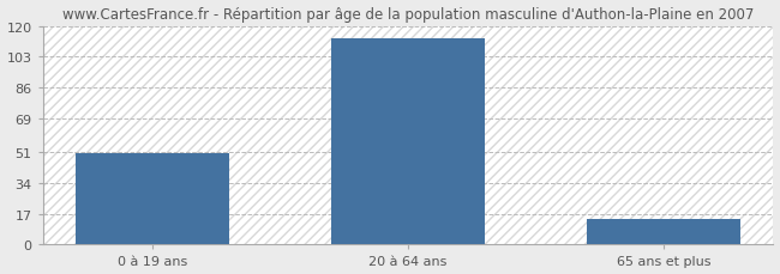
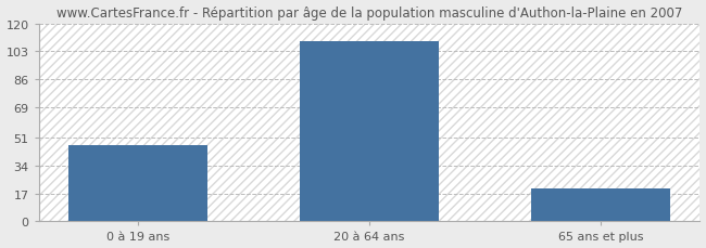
0 à 19 ans: 50 -> 46
20 à 64 ans: 113 -> 109
65 ans et plus: 14 -> 20
